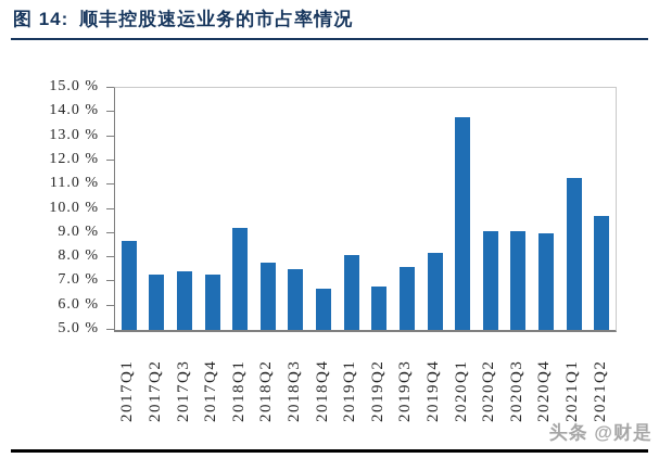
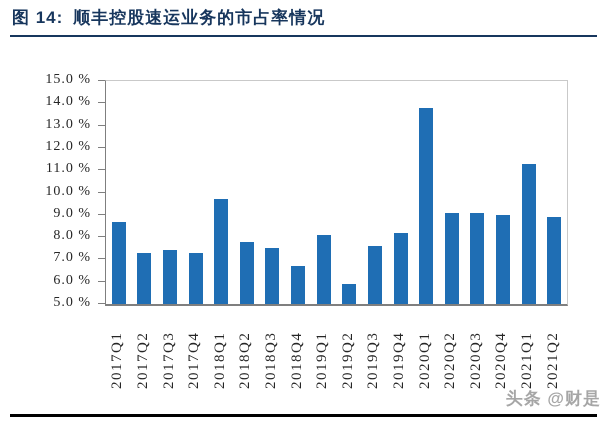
2018Q1: 9.2% -> 9.7%
2019Q2: 6.8% -> 5.9%
2021Q2: 9.7% -> 8.9%
